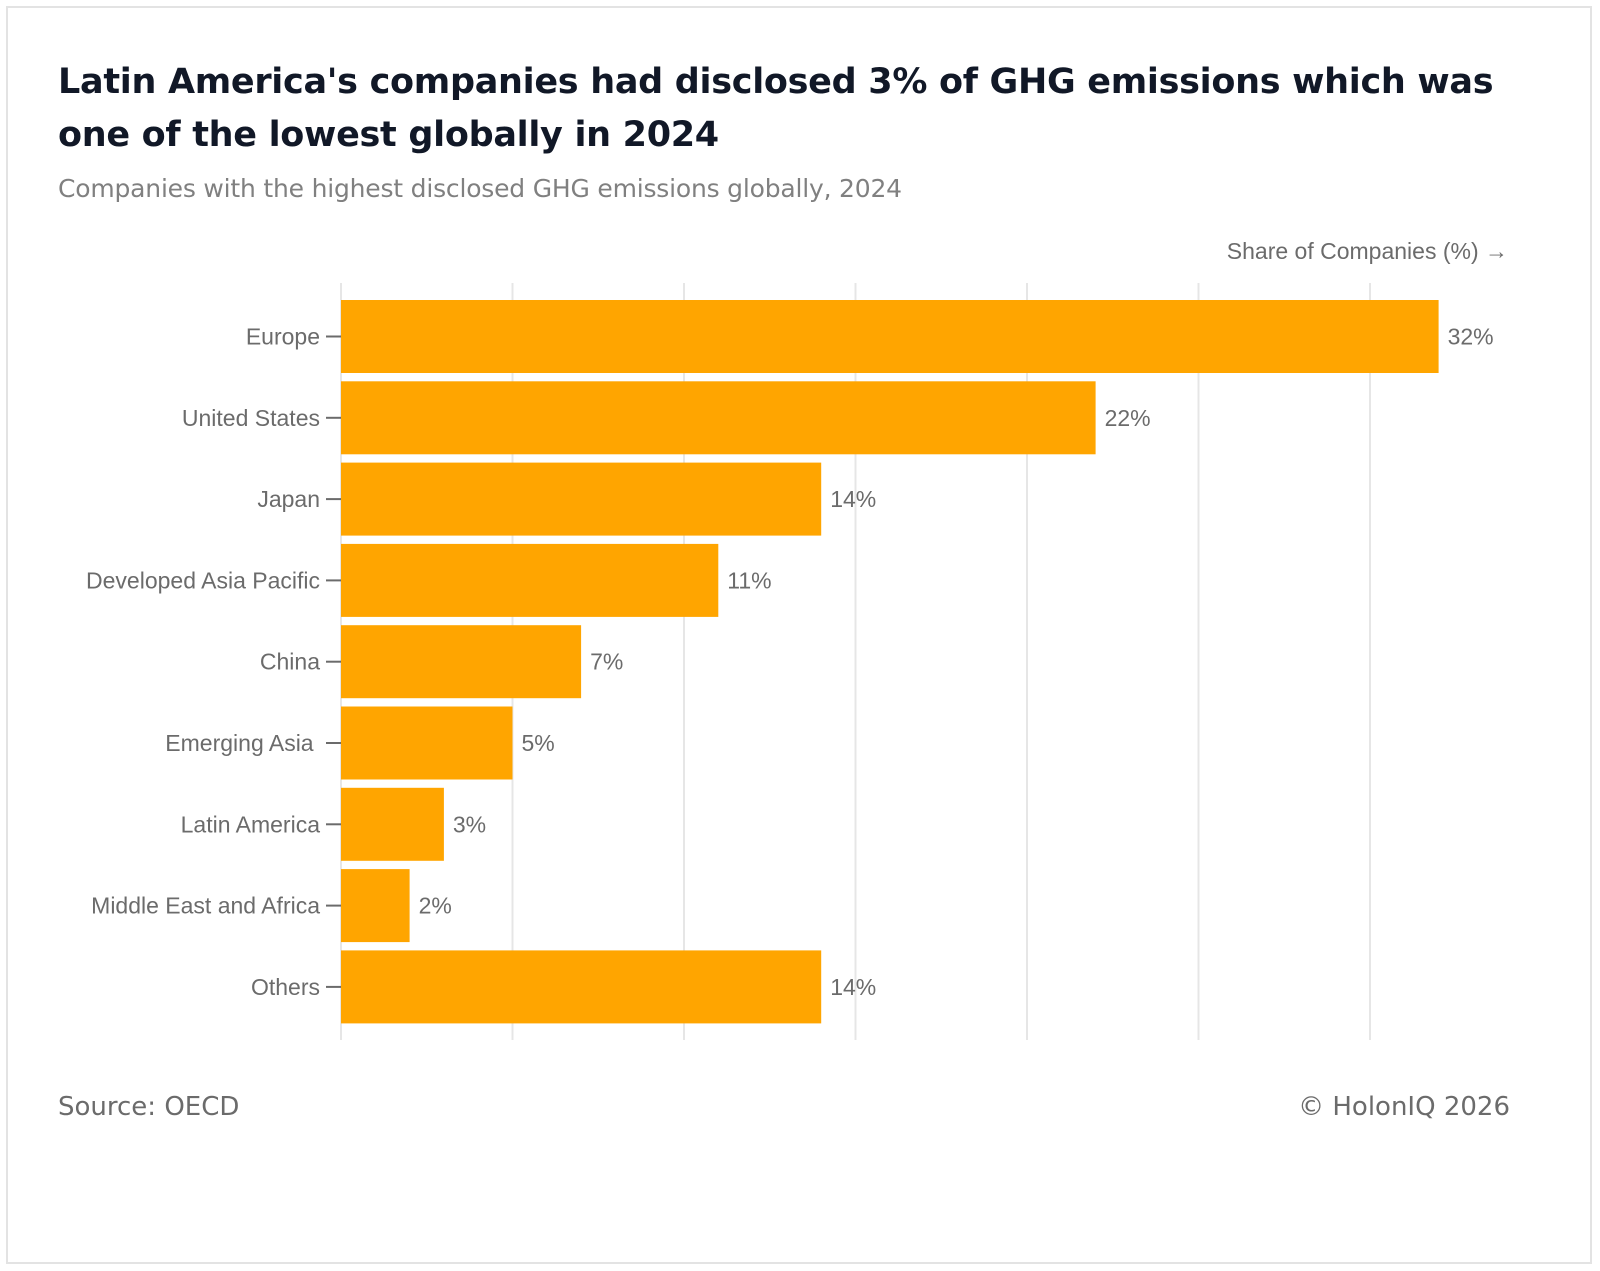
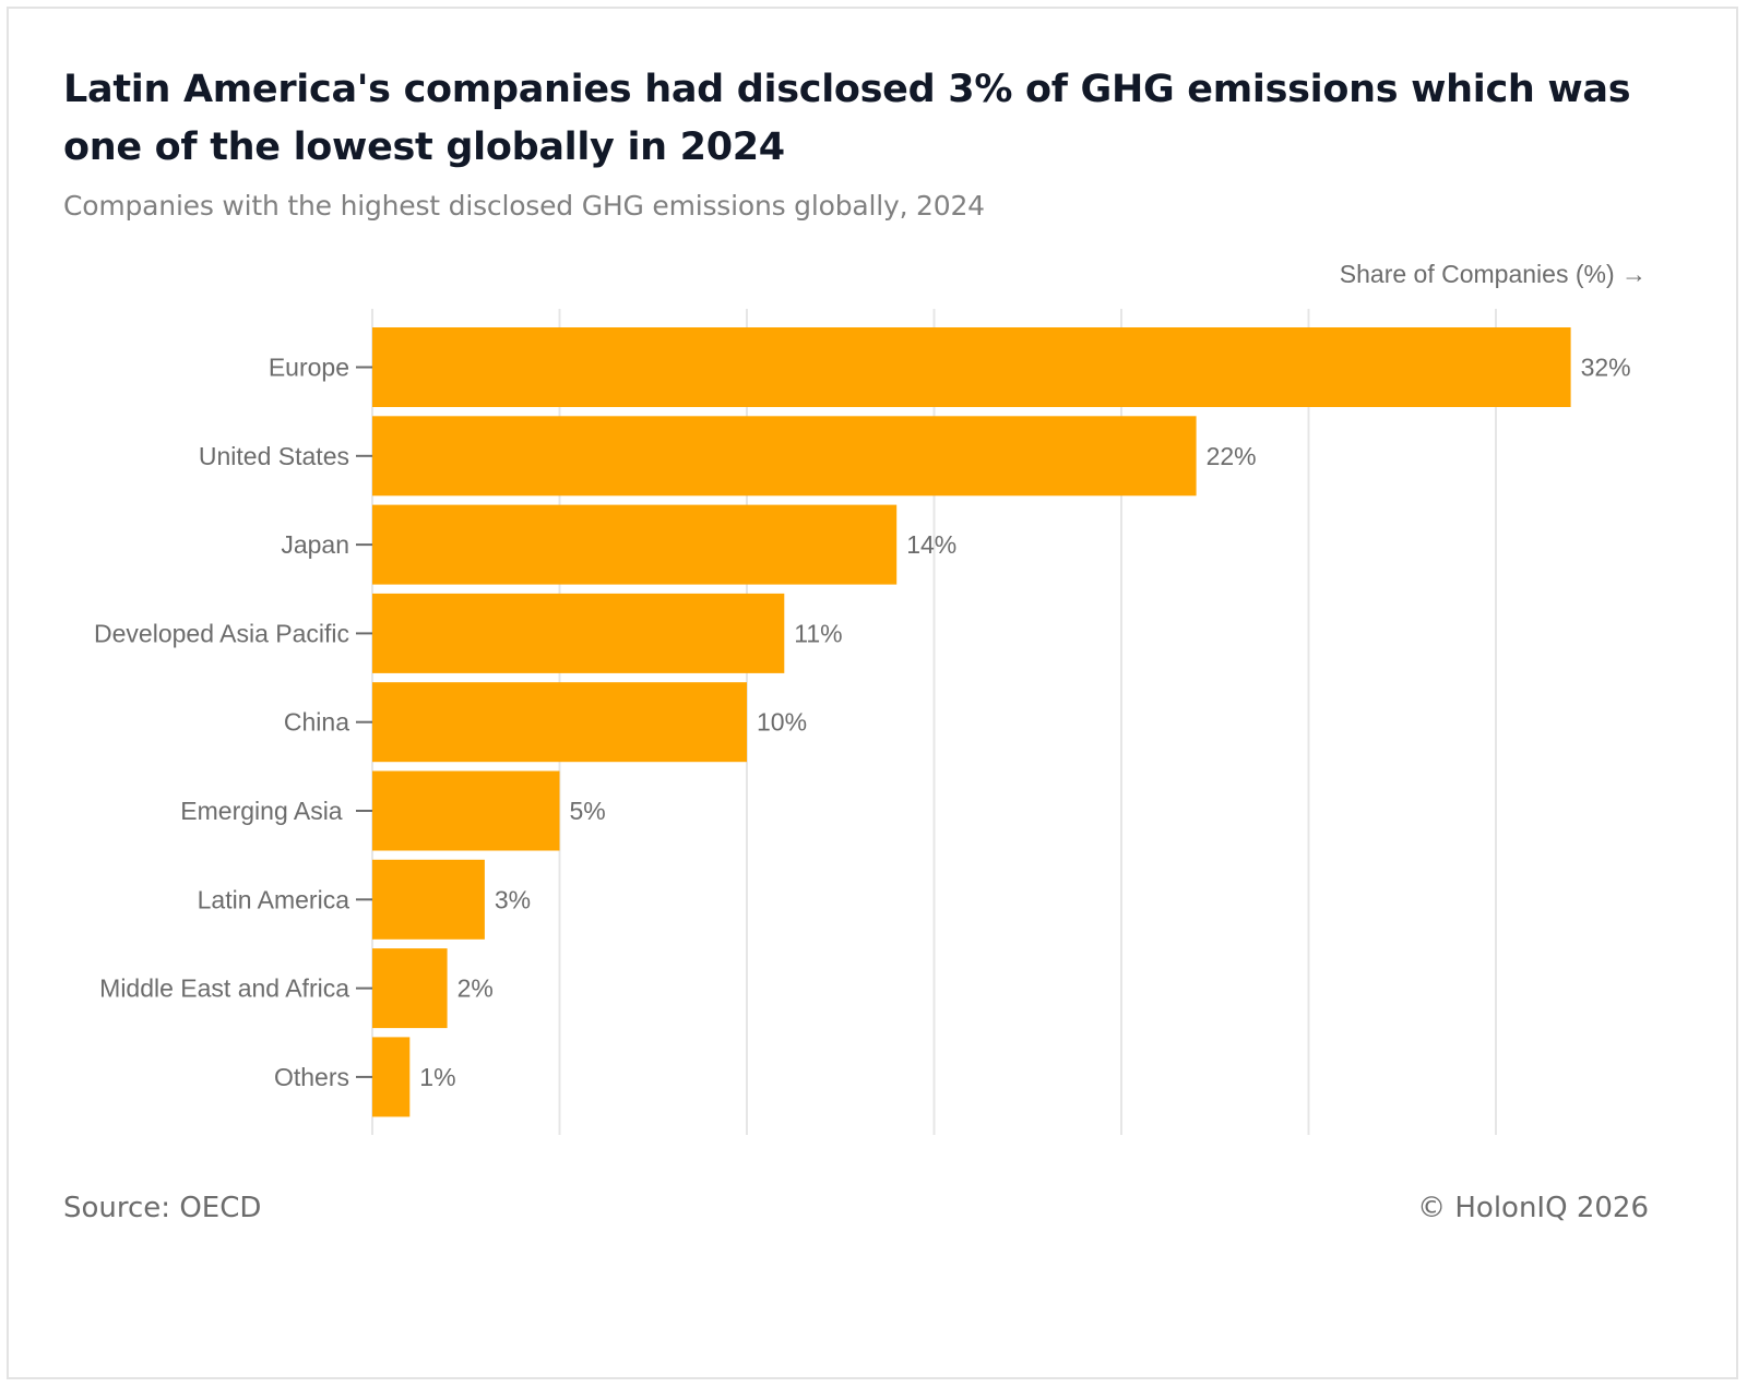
China: 7% -> 10%
Others: 14% -> 1%
